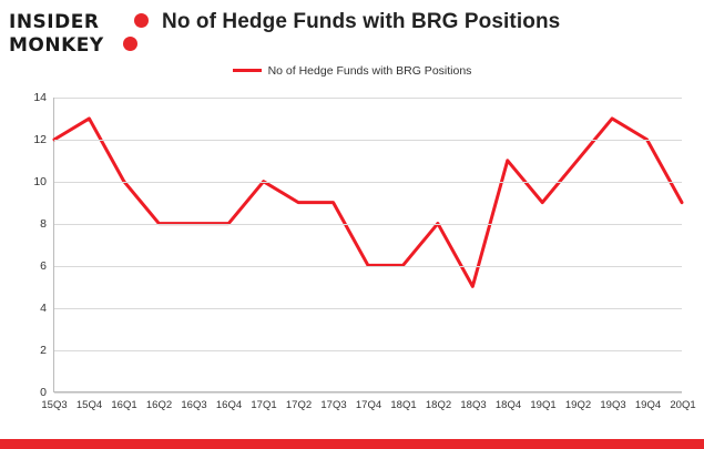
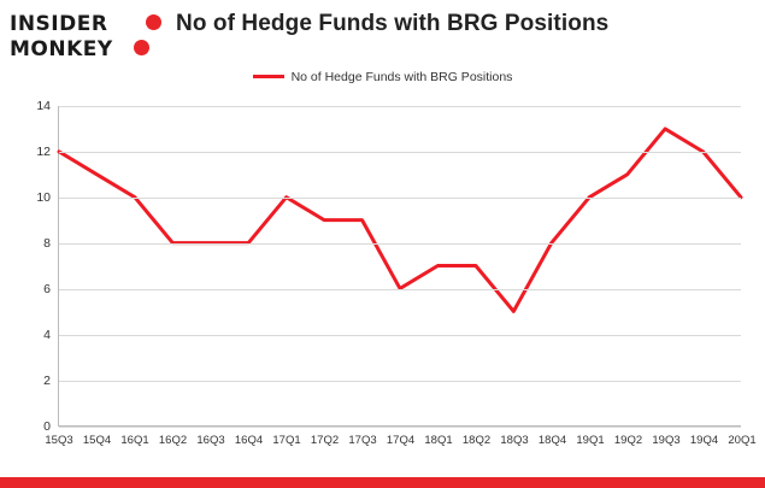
15Q4: 13 -> 11
18Q1: 6 -> 7
18Q2: 8 -> 7
18Q4: 11 -> 8
19Q1: 9 -> 10
20Q1: 9 -> 10
